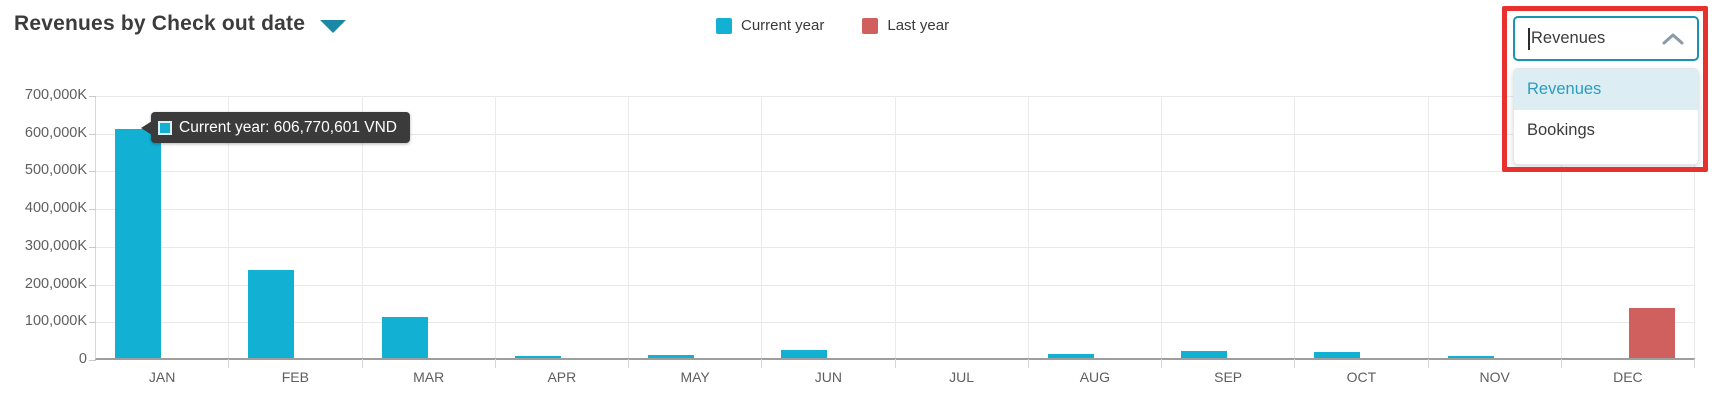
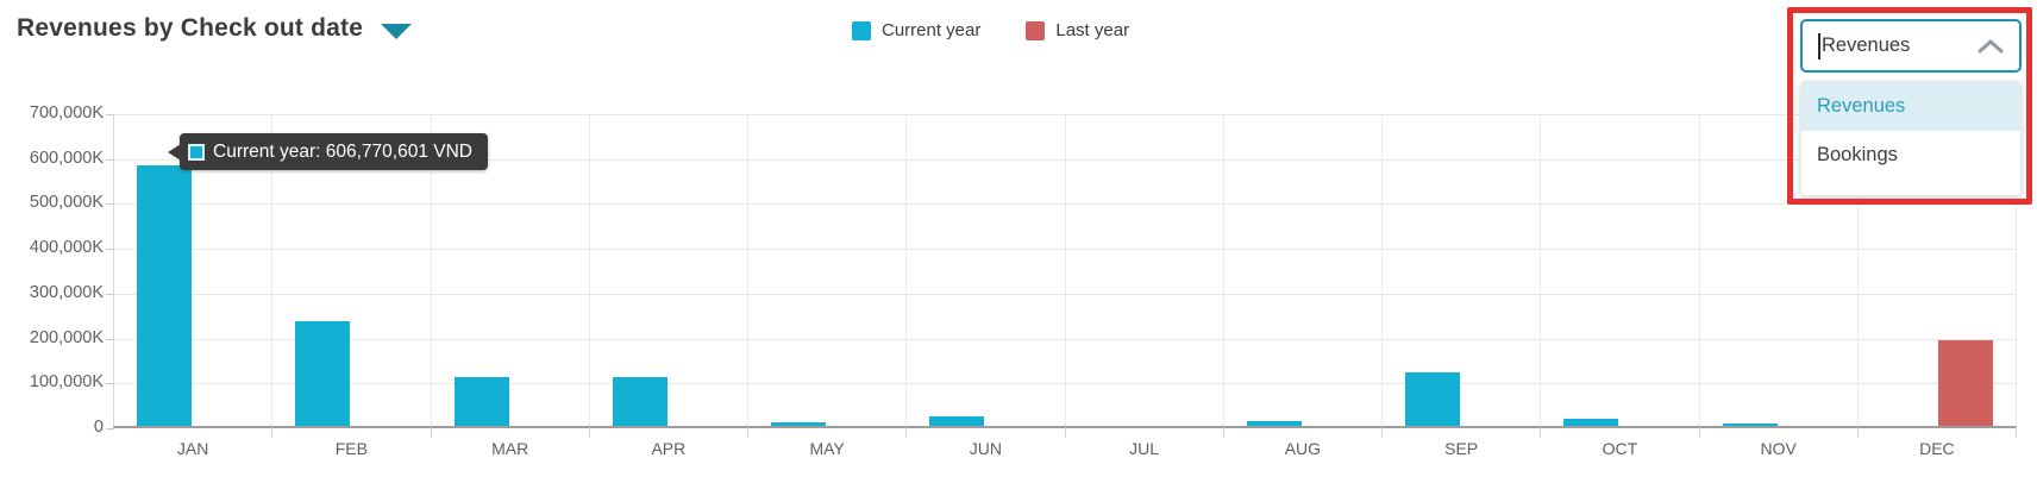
Current year/JAN: 610000K -> 580000K
Current year/APR: 10000K -> 110000K
Current year/SEP: 20000K -> 120000K
Last year/DEC: 130000K -> 190000K
